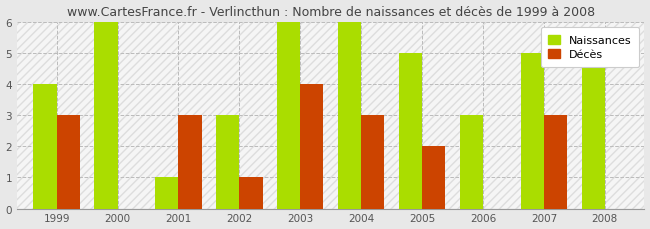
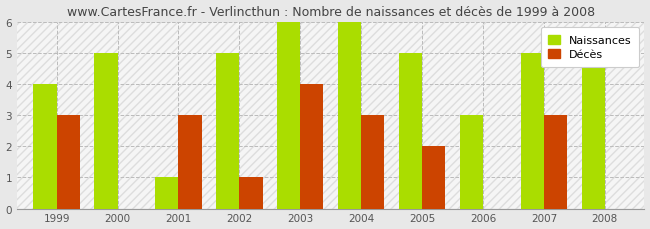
Naissances/2000: 6 -> 5
Naissances/2002: 3 -> 5
